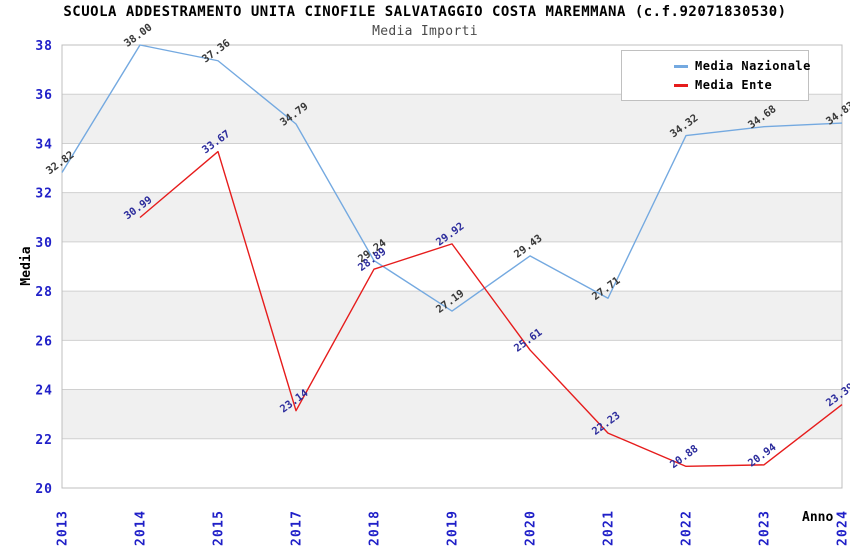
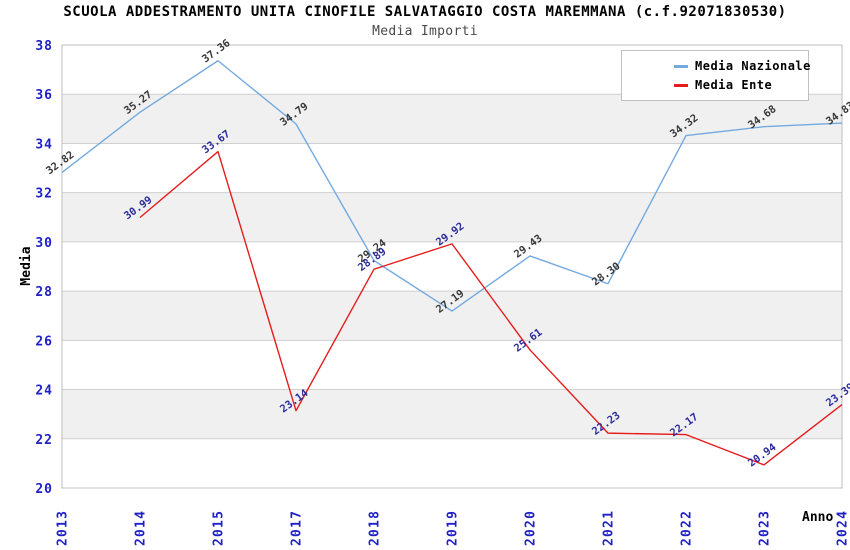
Media Nazionale/2014: 38.00 -> 35.27
Media Nazionale/2021: 27.71 -> 28.30
Media Ente/2022: 20.88 -> 22.17
